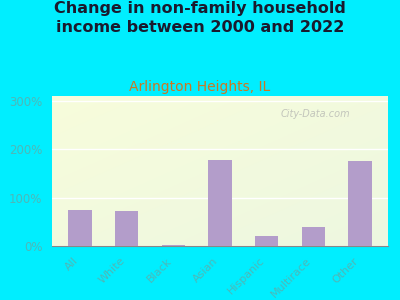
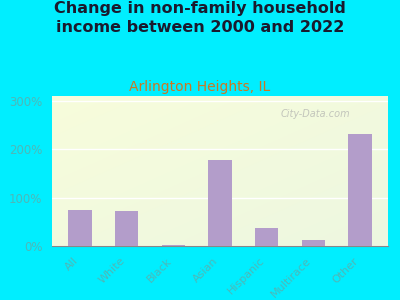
Hispanic: 20% -> 37%
Multirace: 40% -> 13%
Other: 175% -> 232%
